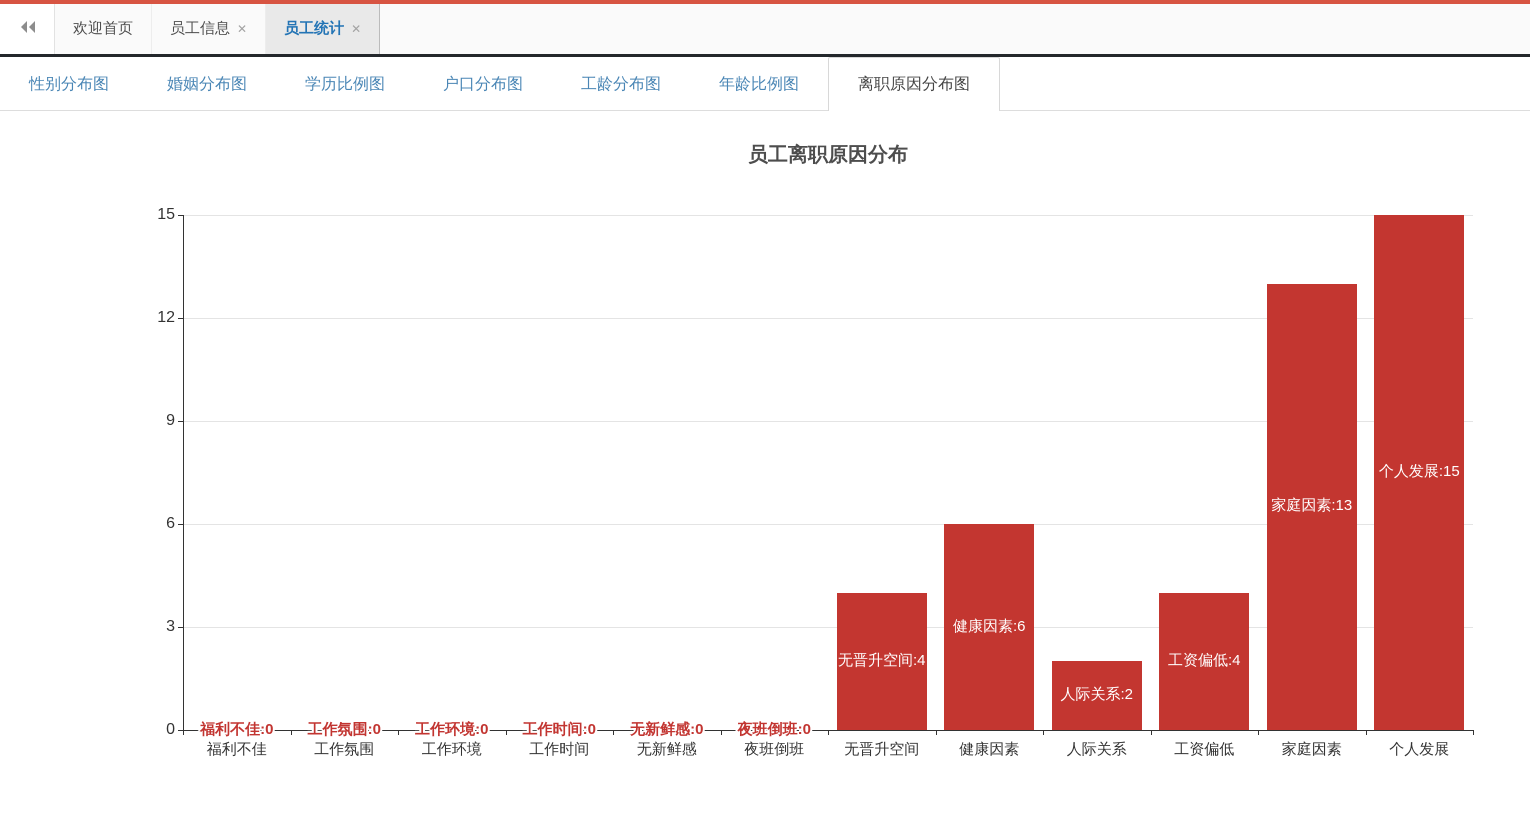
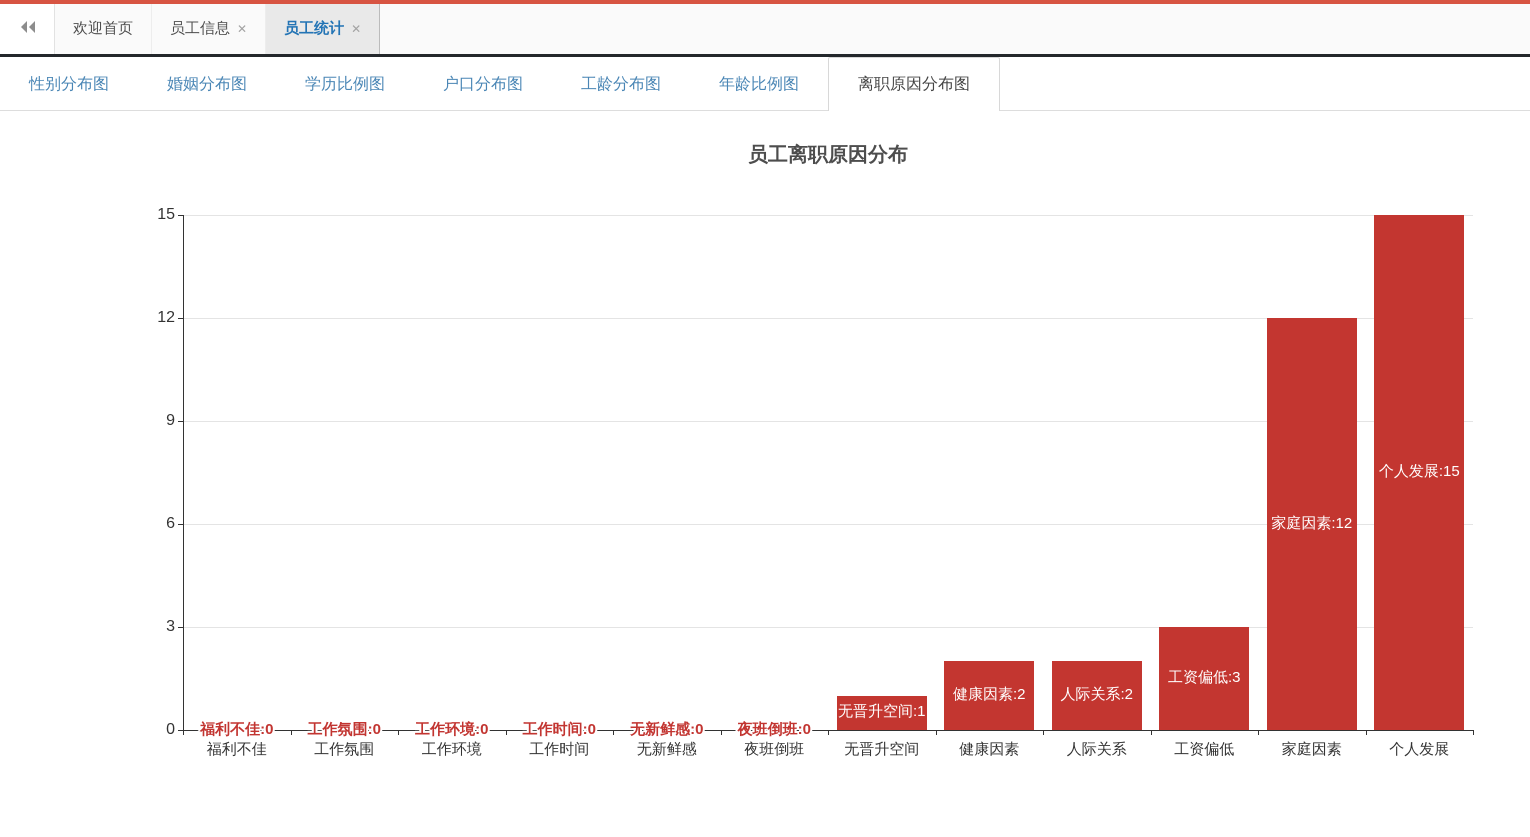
无晋升空间: 4 -> 1
健康因素: 6 -> 2
工资偏低: 4 -> 3
家庭因素: 13 -> 12
